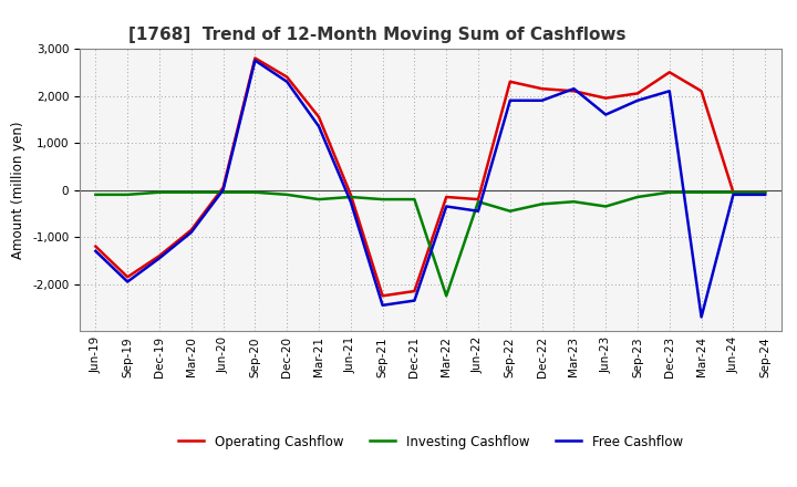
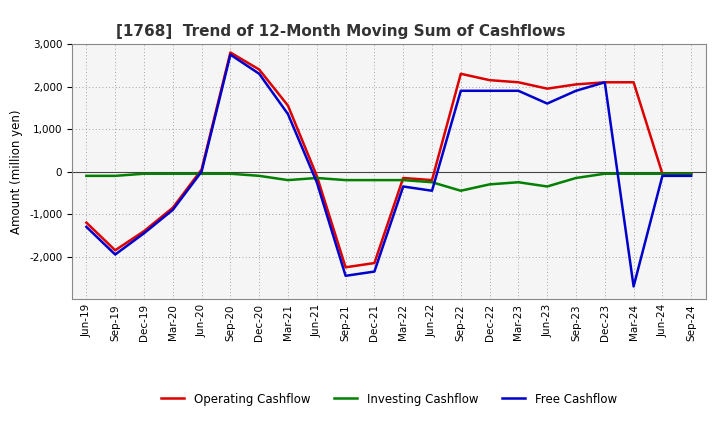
Investing Cashflow/Mar-22: -2,250 -> -200
Free Cashflow/Mar-23: 2,150 -> 1,900
Operating Cashflow/Dec-23: 2,500 -> 2,100
